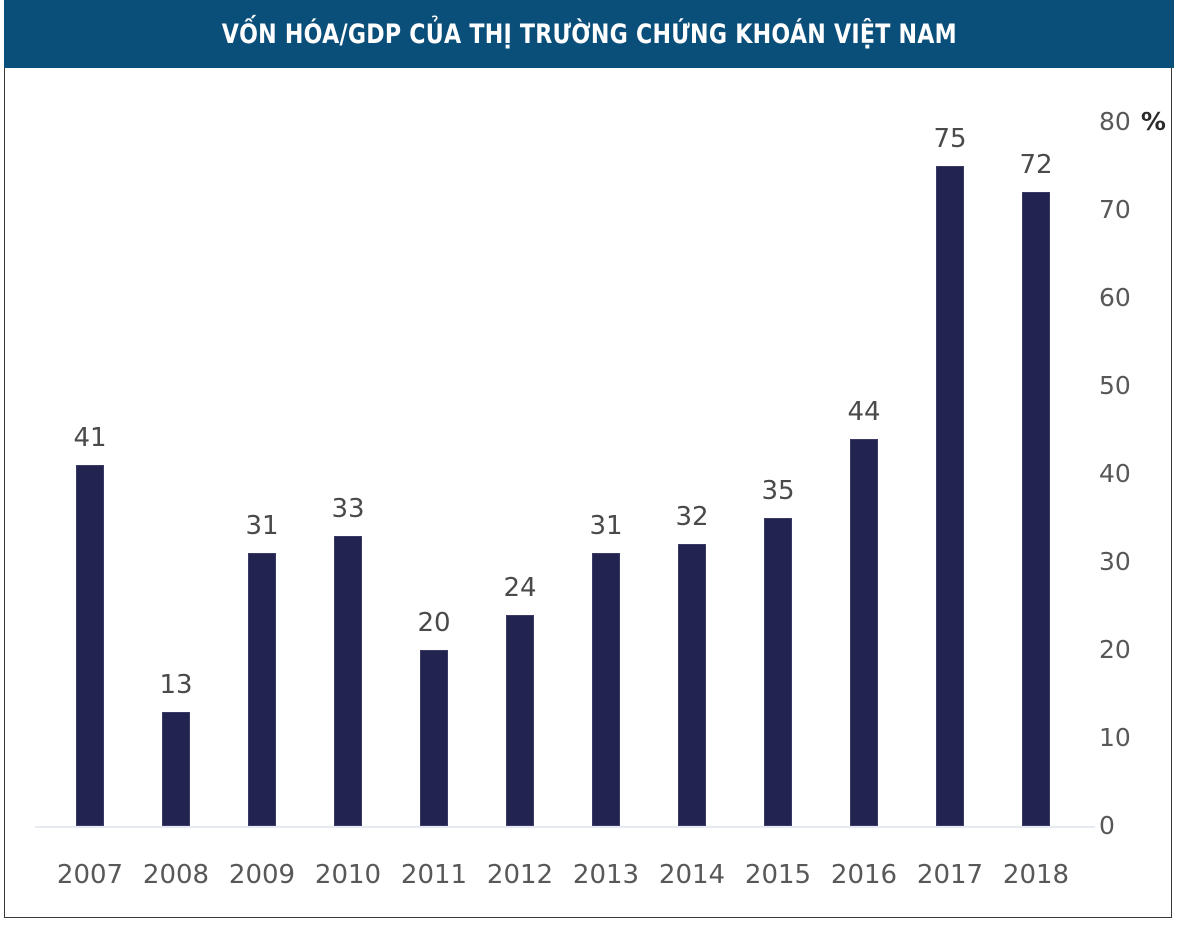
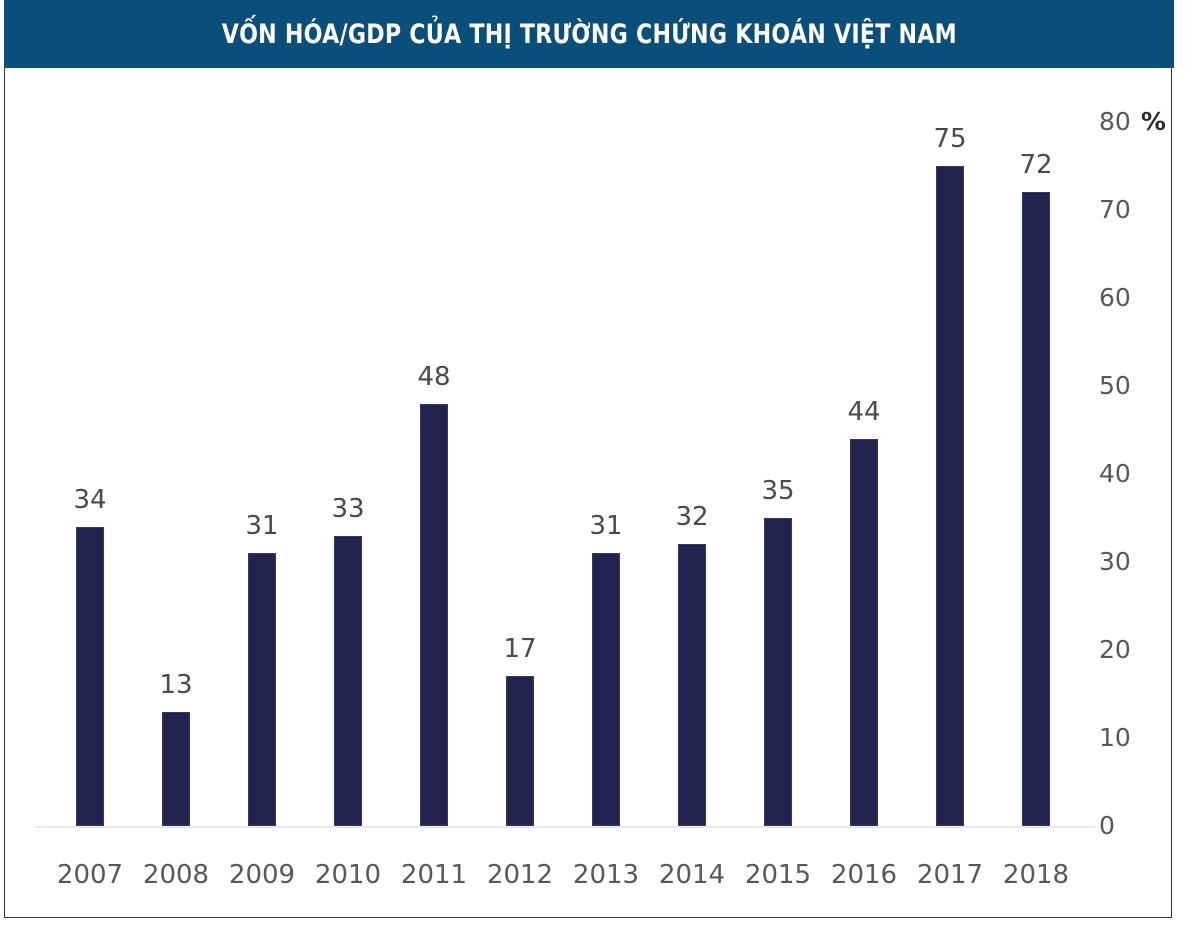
2007: 41 -> 34
2011: 20 -> 48
2012: 24 -> 17
